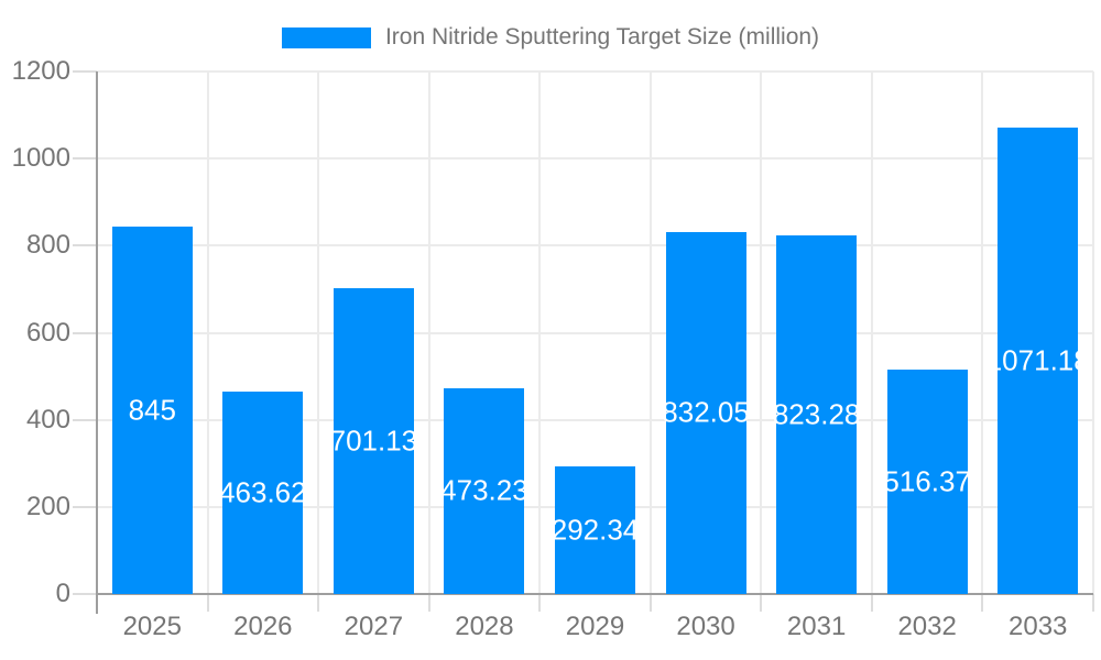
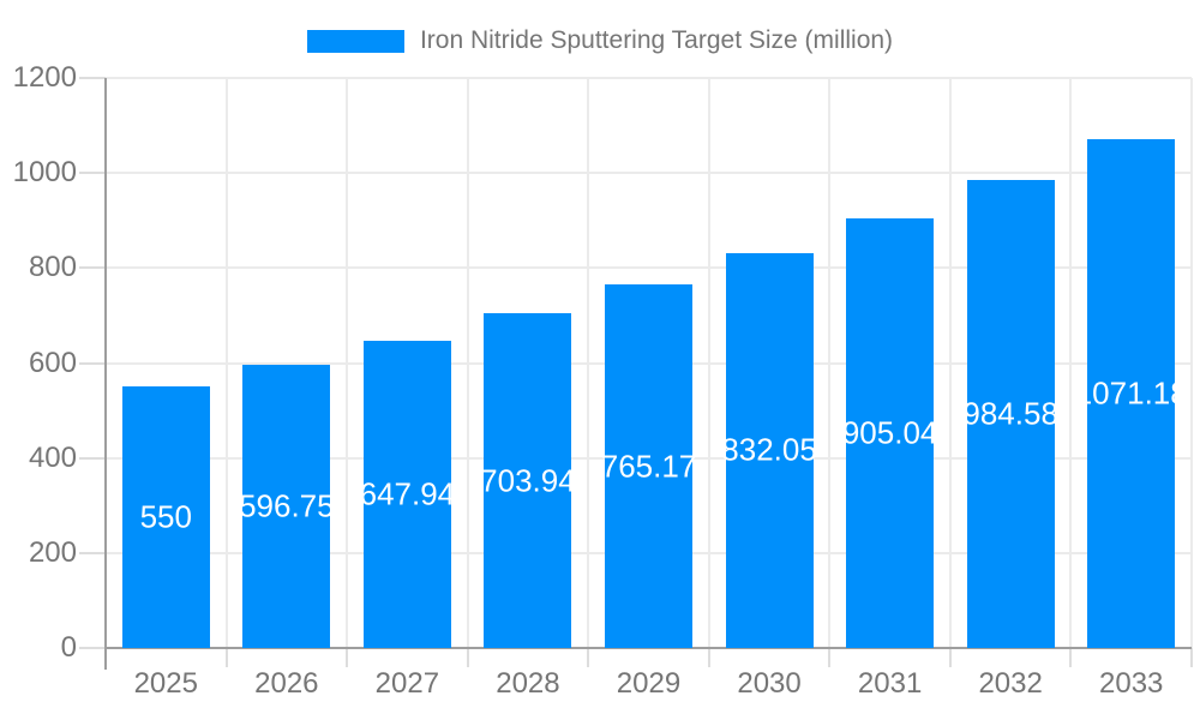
2025: 845 -> 550
2026: 463.62 -> 596.75
2027: 701.13 -> 647.94
2028: 473.23 -> 703.94
2029: 292.34 -> 765.17
2031: 823.28 -> 905.04
2032: 516.37 -> 984.58
